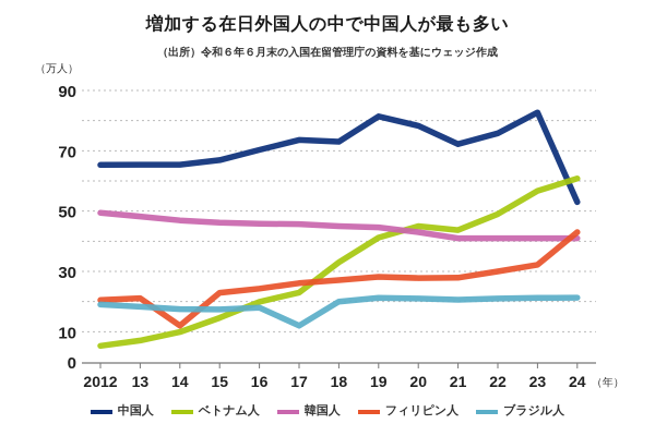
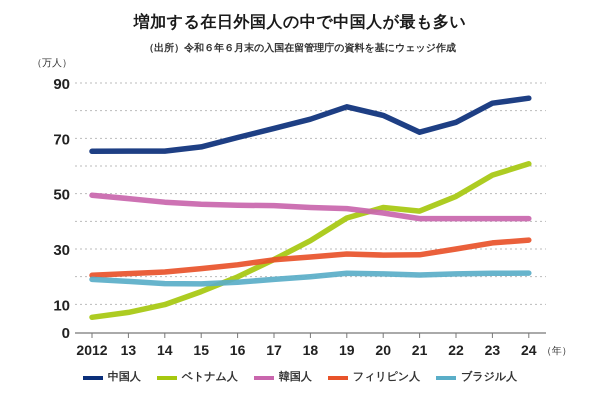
フィリピン人/14: 12 -> 22
ベトナム人/17: 23 -> 26
ブラジル人/17: 12 -> 19
中国人/18: 73 -> 77
中国人/24: 53 -> 84
フィリピン人/24: 43 -> 33
